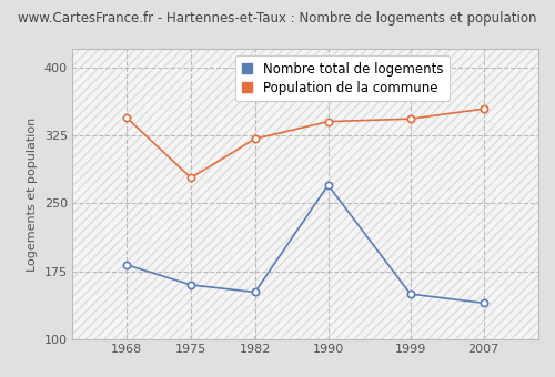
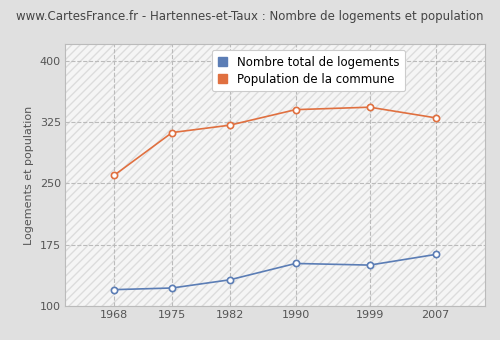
Nombre total de logements/1968: 182 -> 120
Population de la commune/1968: 344 -> 260
Nombre total de logements/1975: 160 -> 122
Population de la commune/1975: 278 -> 312
Nombre total de logements/1982: 152 -> 132
Nombre total de logements/1990: 270 -> 152
Nombre total de logements/2007: 140 -> 163
Population de la commune/2007: 354 -> 330
